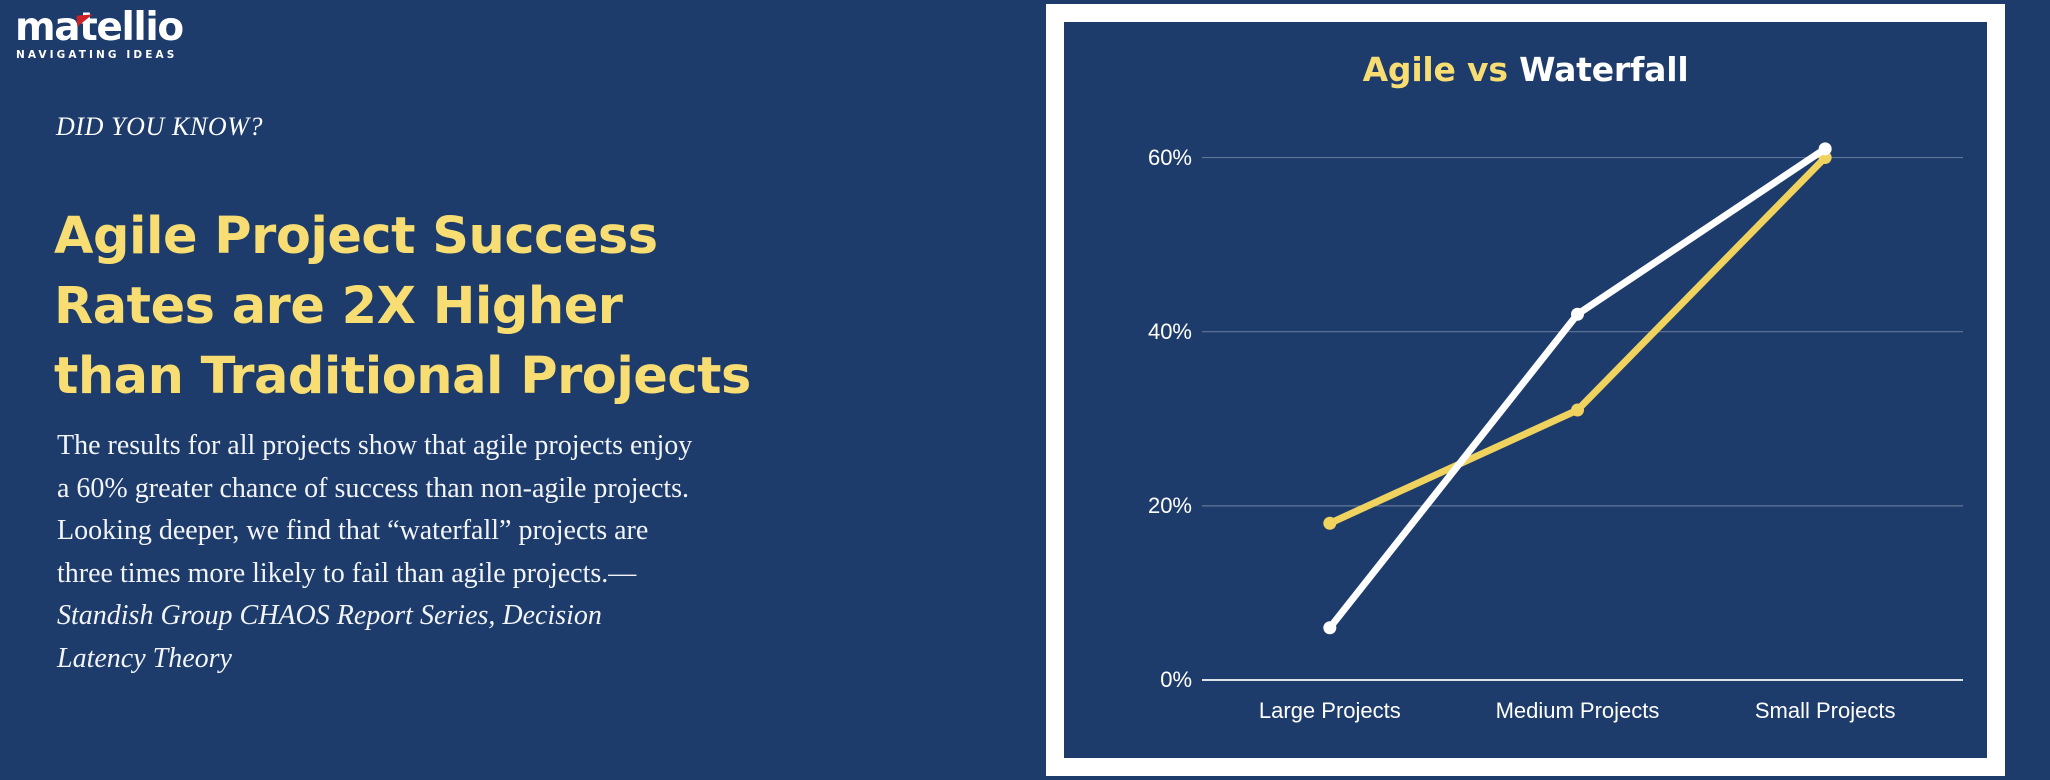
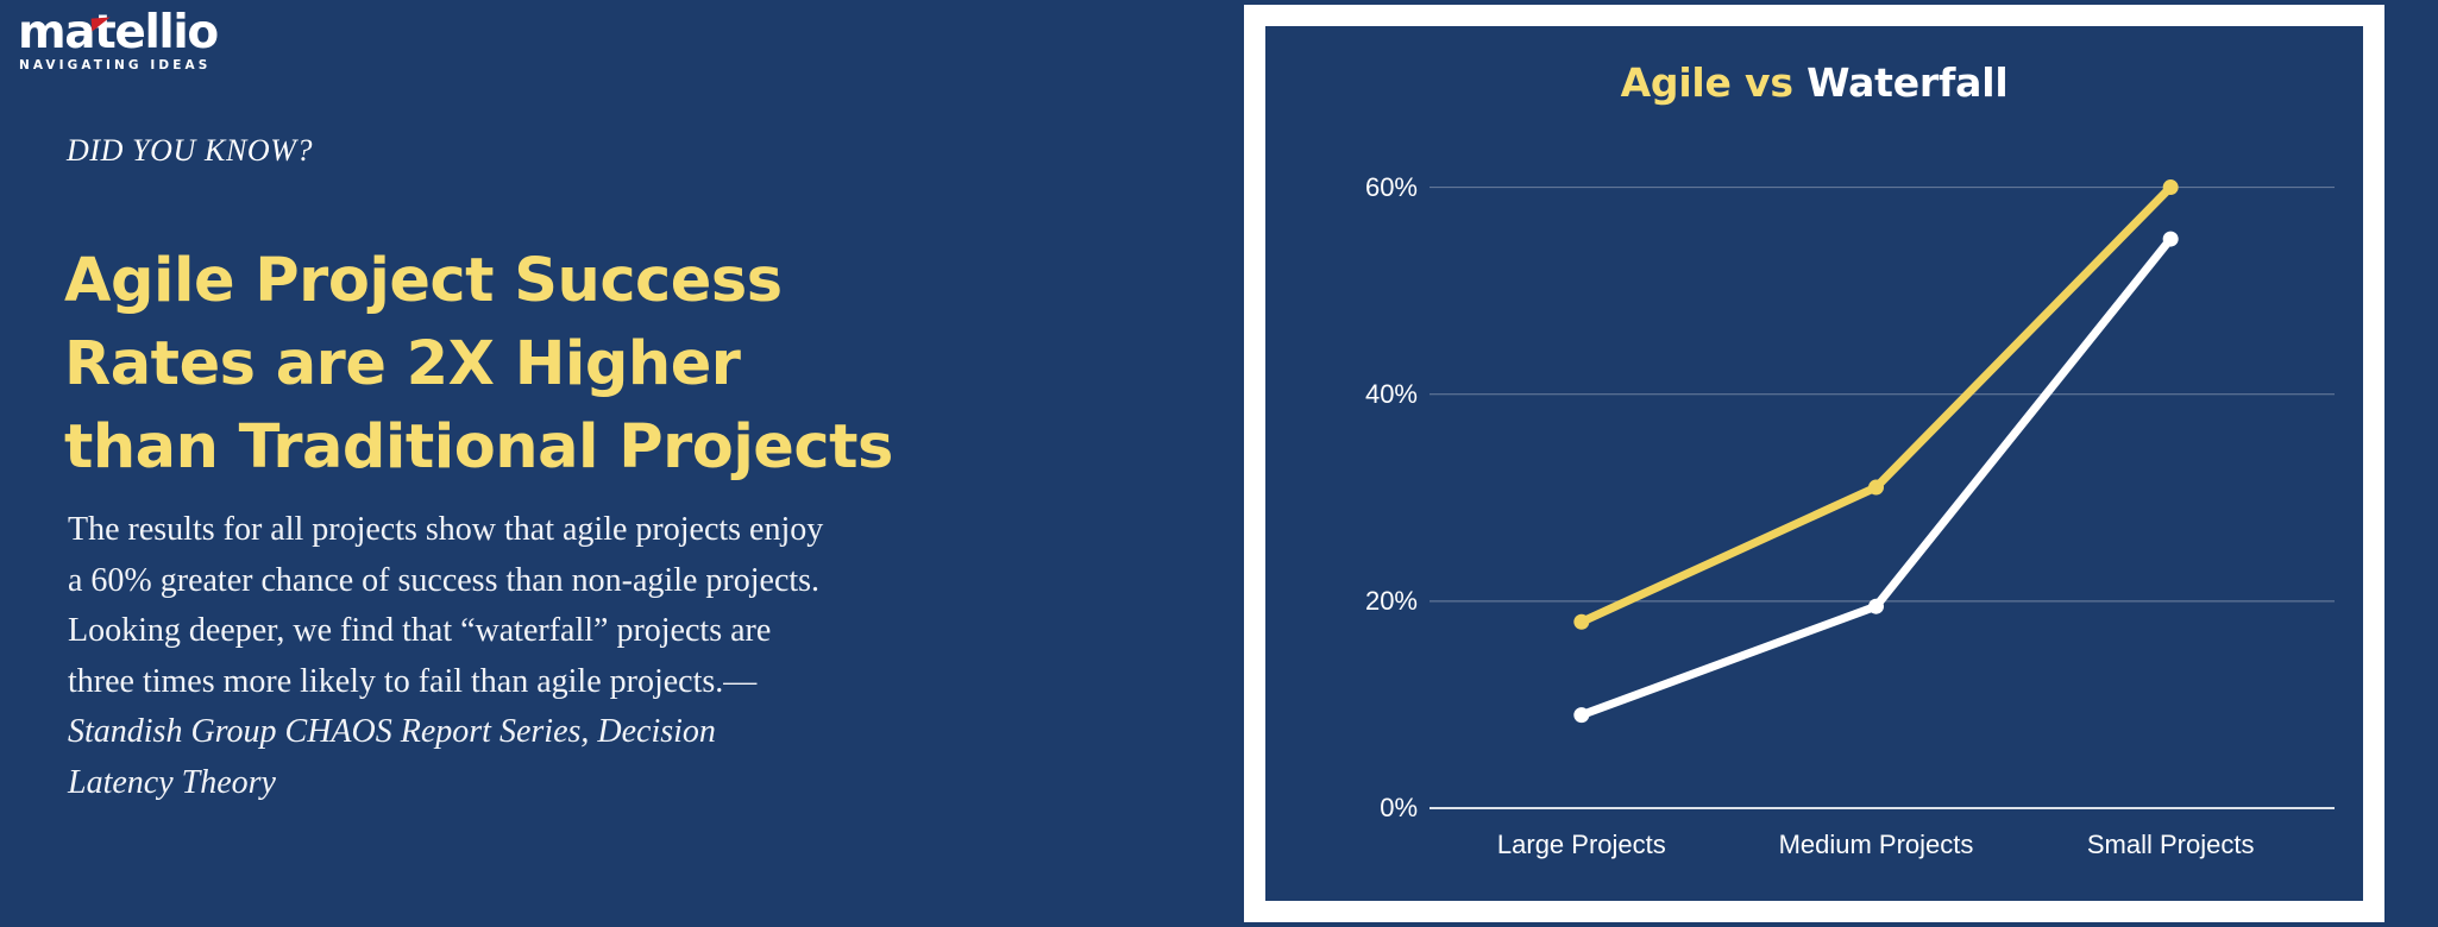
Waterfall/Large Projects: 6% -> 9%
Waterfall/Medium Projects: 42% -> 20%
Waterfall/Small Projects: 61% -> 55%
